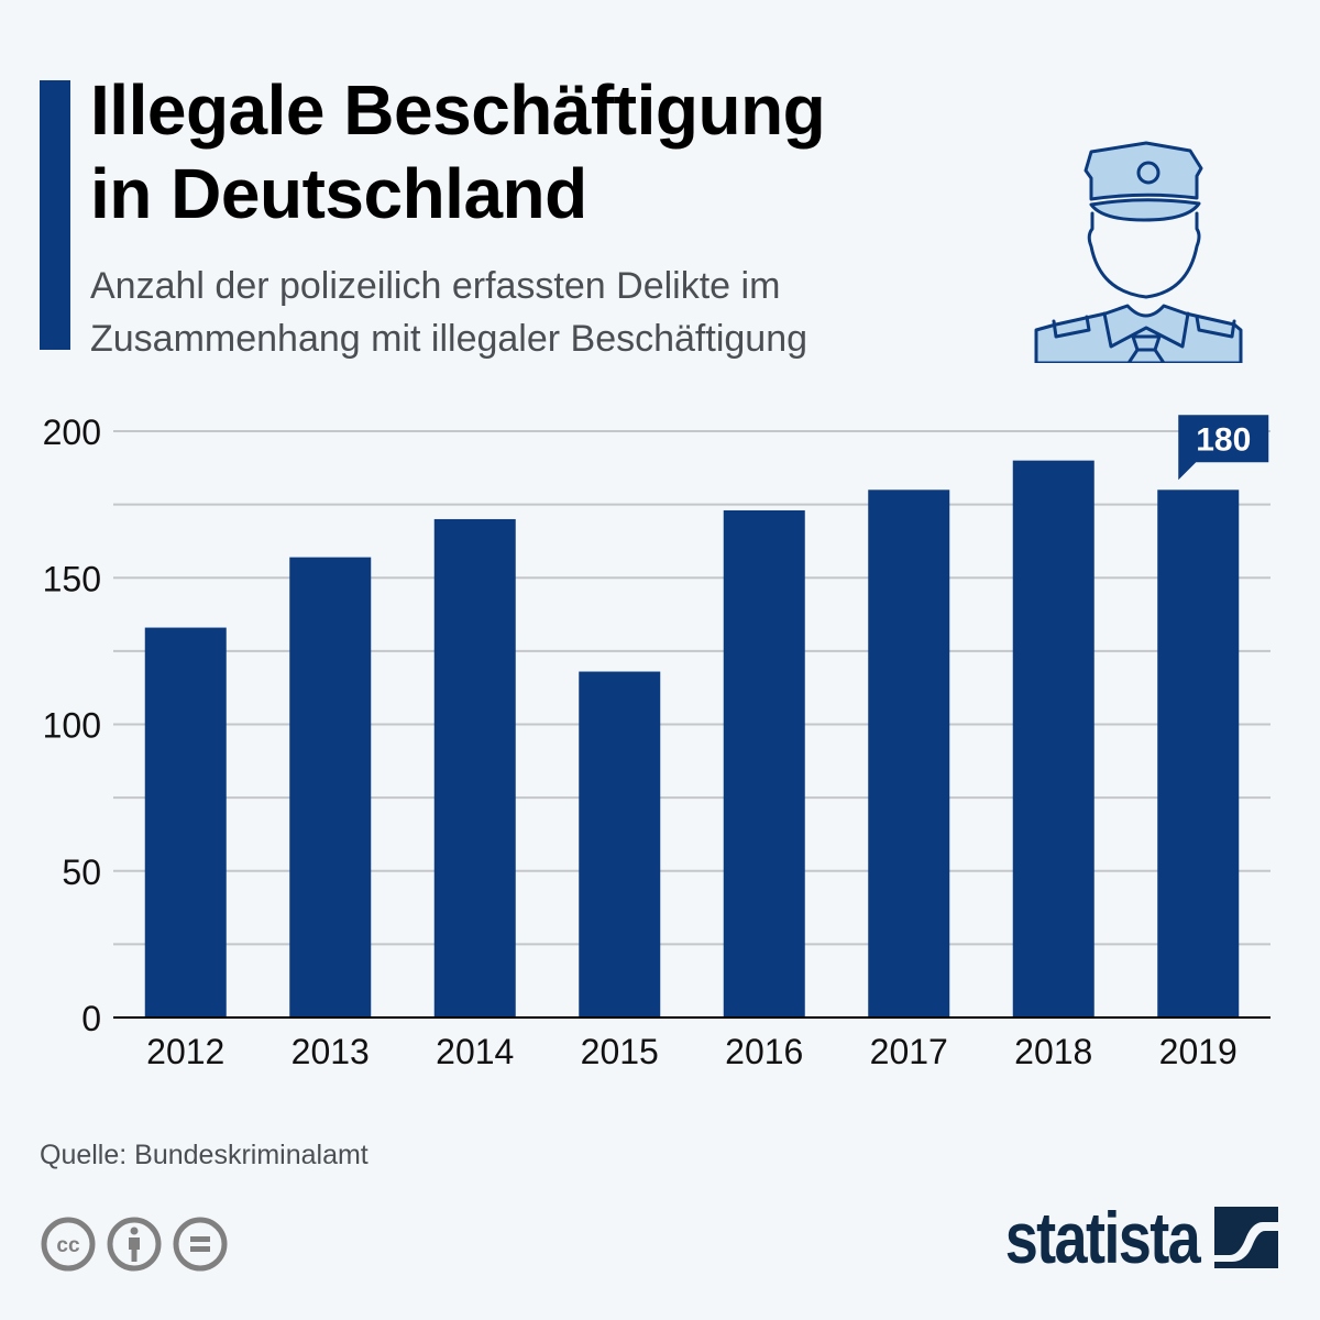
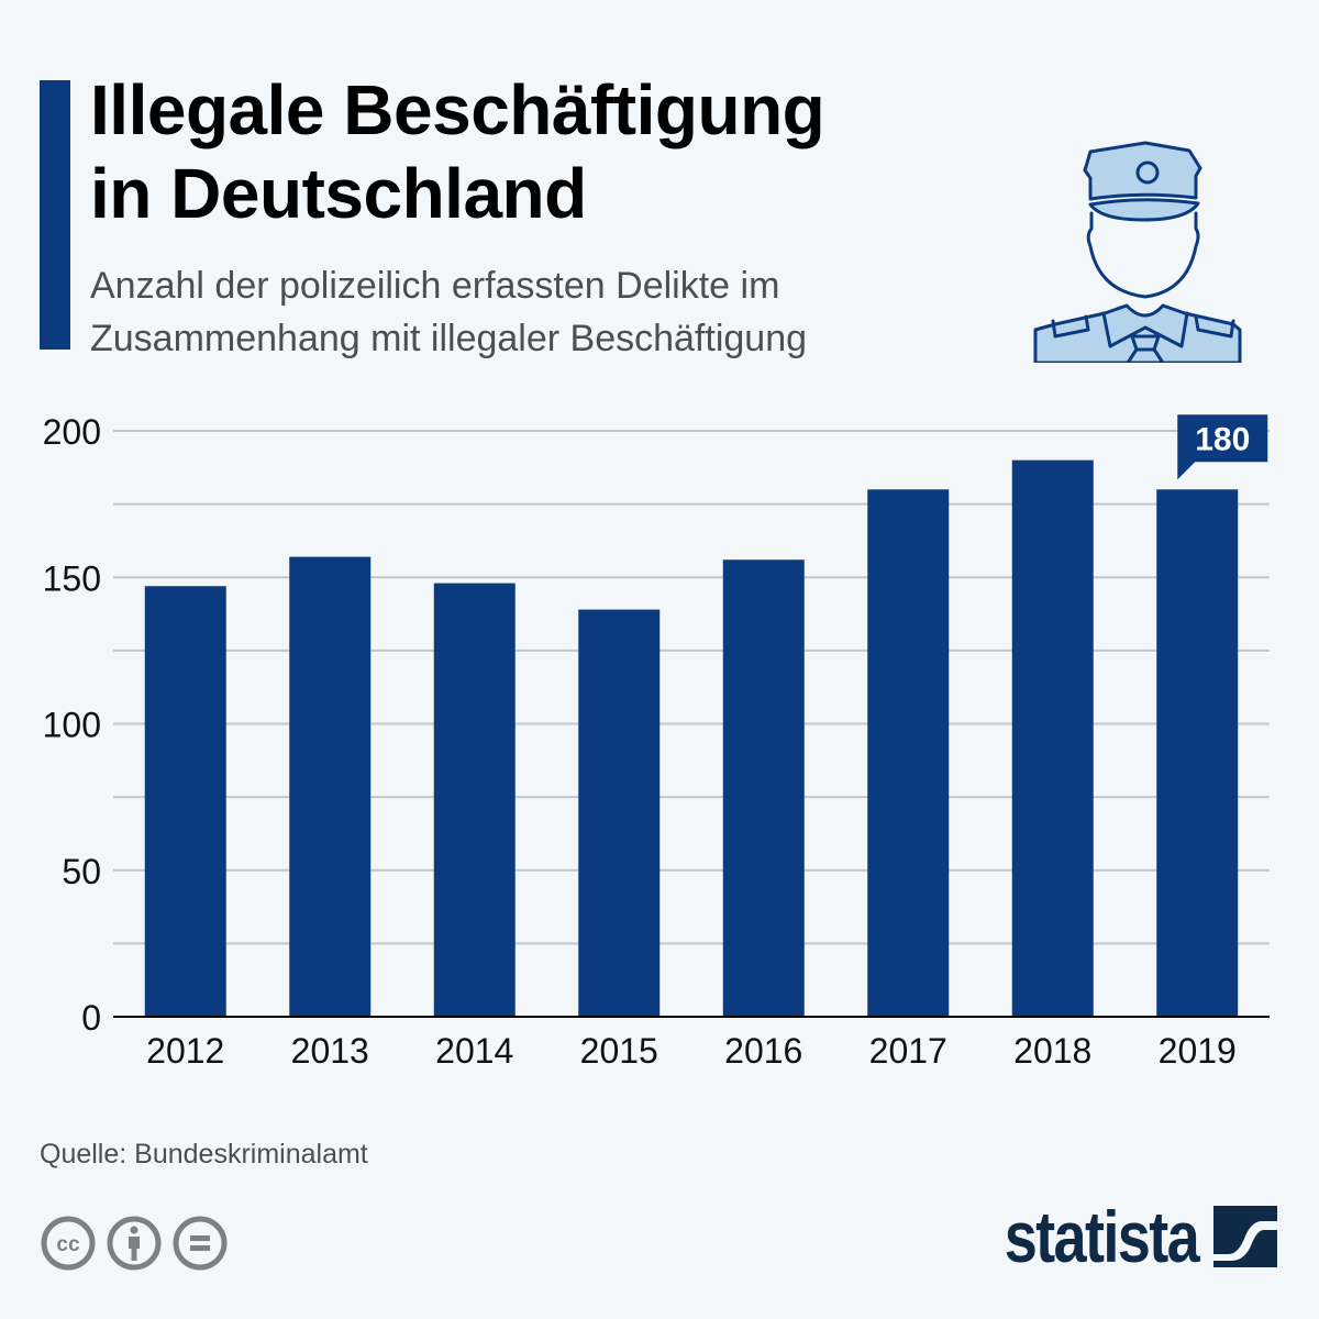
2012: 133 -> 147
2014: 170 -> 148
2015: 118 -> 139
2016: 173 -> 156
